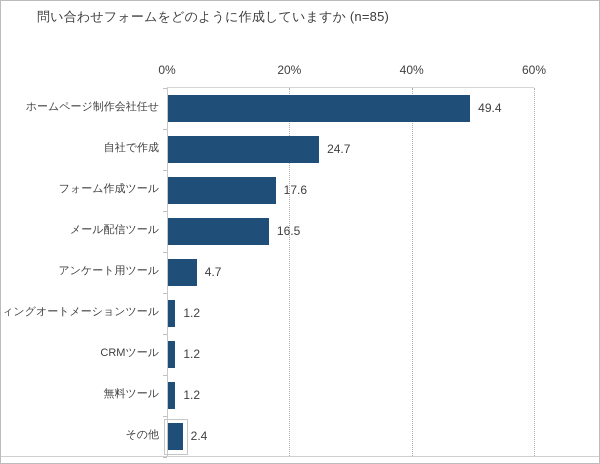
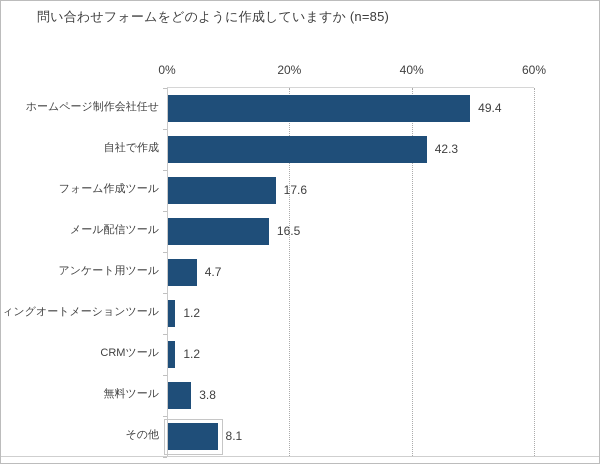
自社で作成: 24.7 -> 42.3
無料ツール: 1.2 -> 3.8
その他: 2.4 -> 8.1
